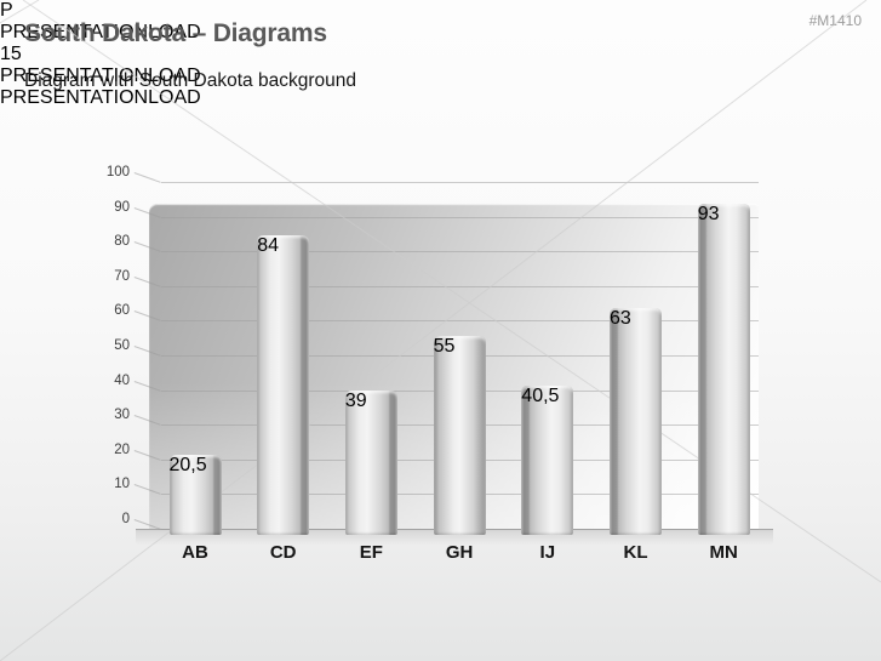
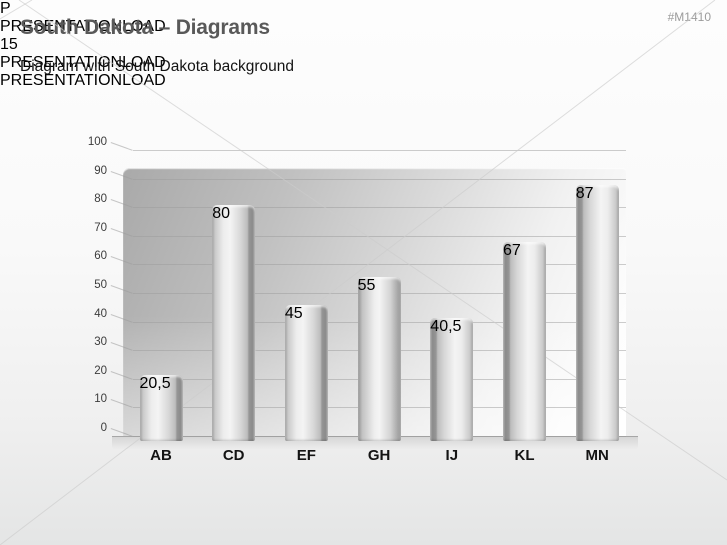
CD: 84 -> 80
EF: 39 -> 45
KL: 63 -> 67
MN: 93 -> 87
